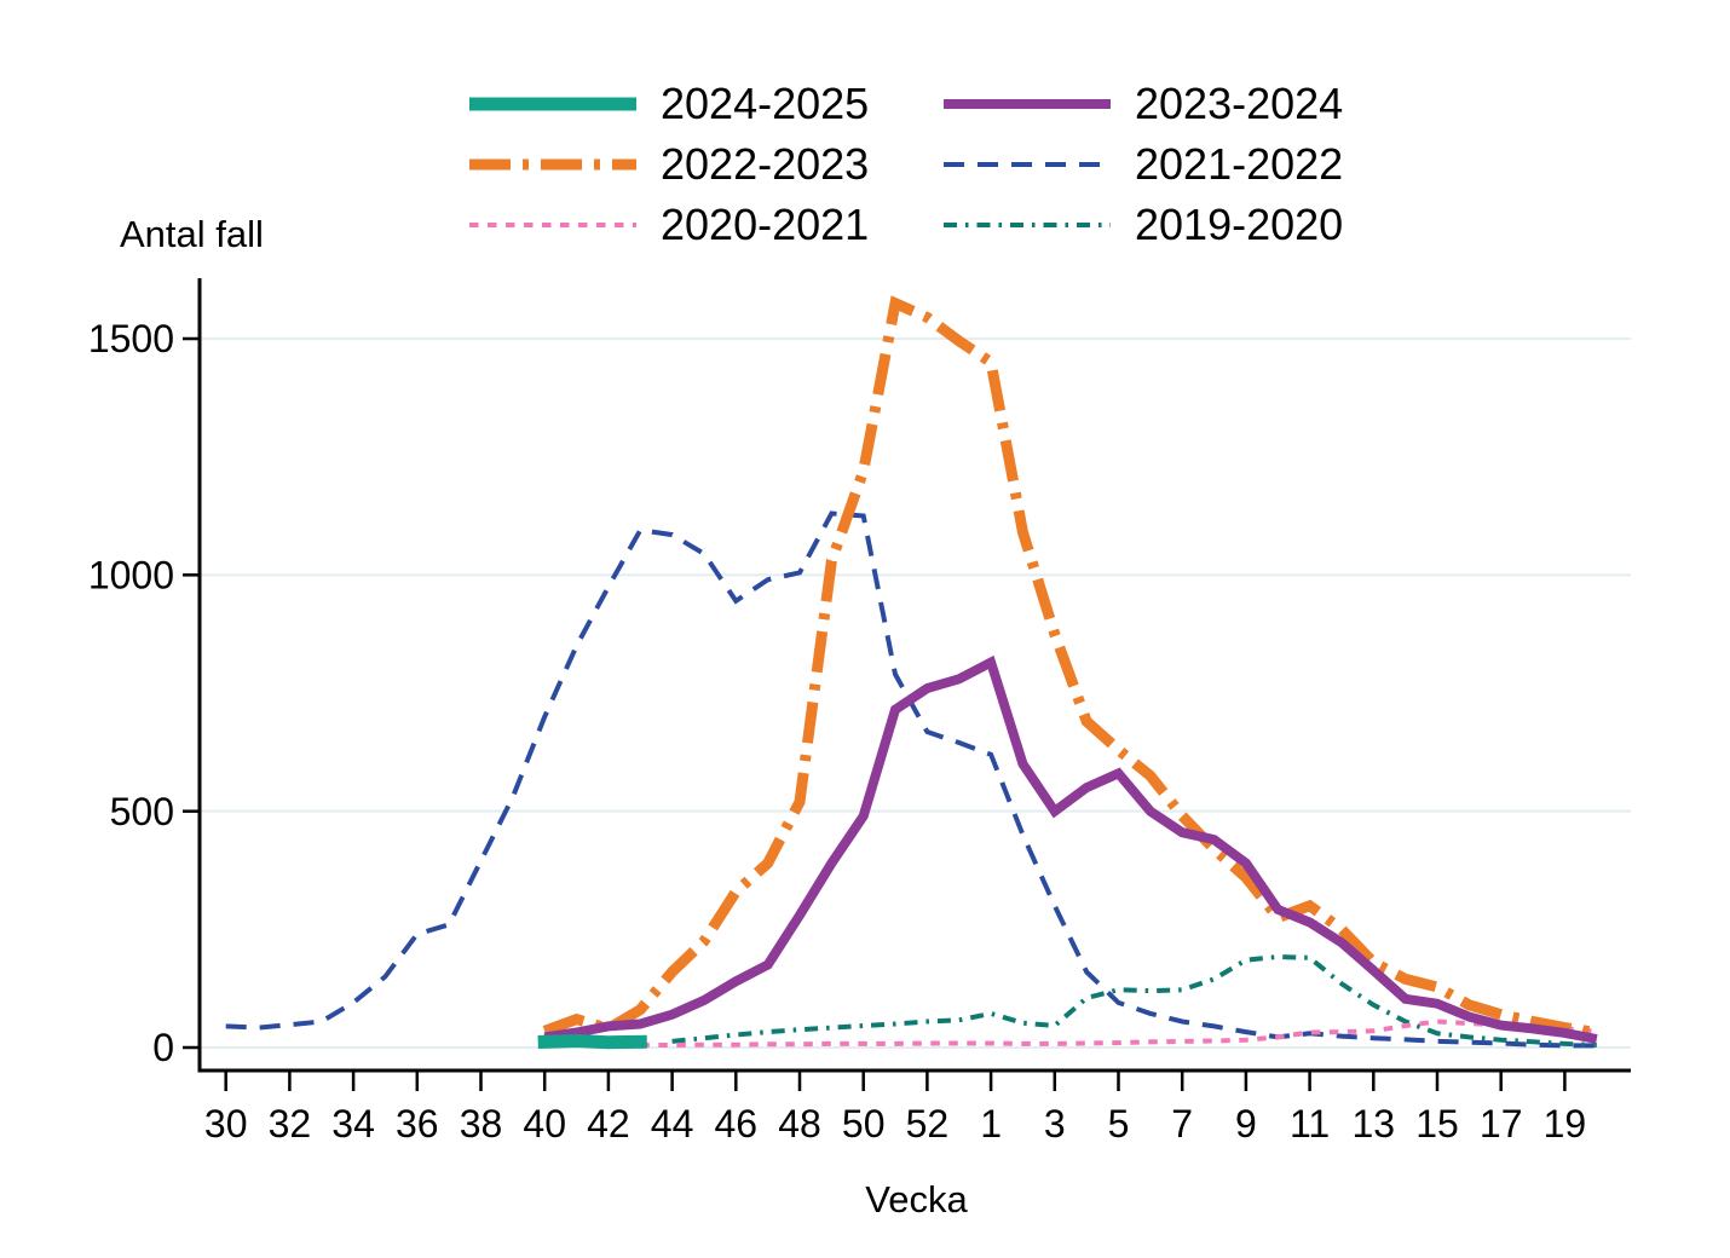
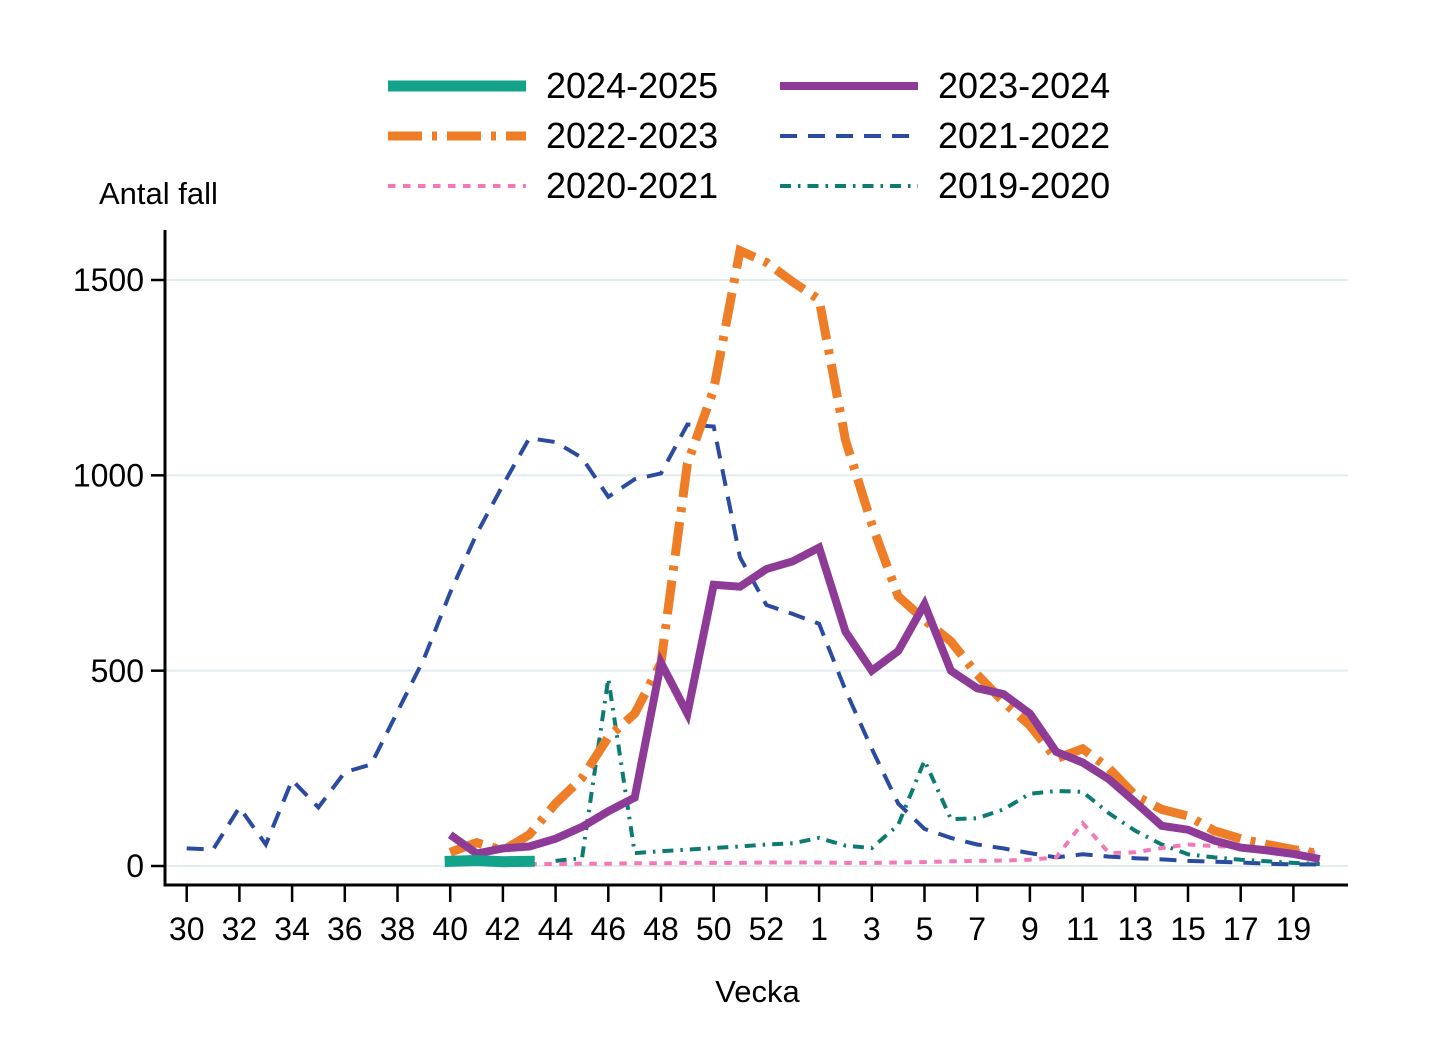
2021-2022/32: 50 -> 150
2021-2022/34: 100 -> 220
2023-2024/40: 20 -> 80
2019-2020/46: 30 -> 480
2023-2024/48: 280 -> 520
2023-2024/50: 490 -> 720
2019-2020/5: 120 -> 270
2023-2024/5: 580 -> 670
2020-2021/11: 30 -> 110
